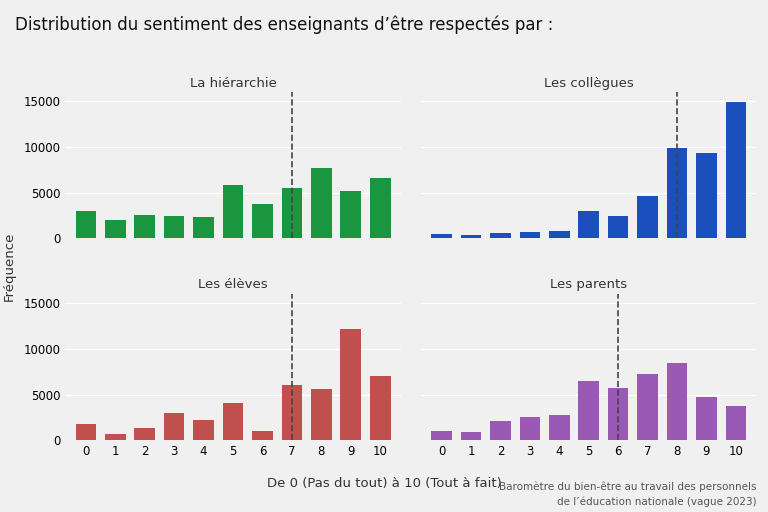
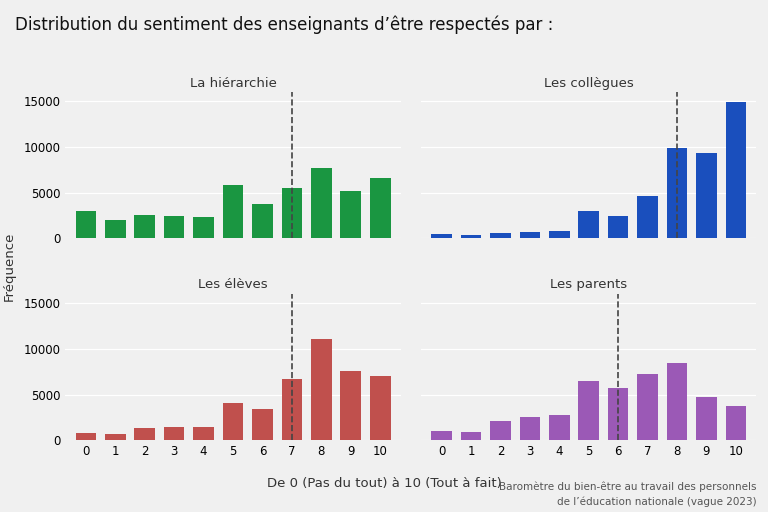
Les élèves/0: 1800 -> 800
Les élèves/3: 3000 -> 1500
Les élèves/4: 2200 -> 1500
Les élèves/6: 1000 -> 3400
Les élèves/7: 6000 -> 6700
Les élèves/8: 5600 -> 11100
Les élèves/9: 12200 -> 7600
